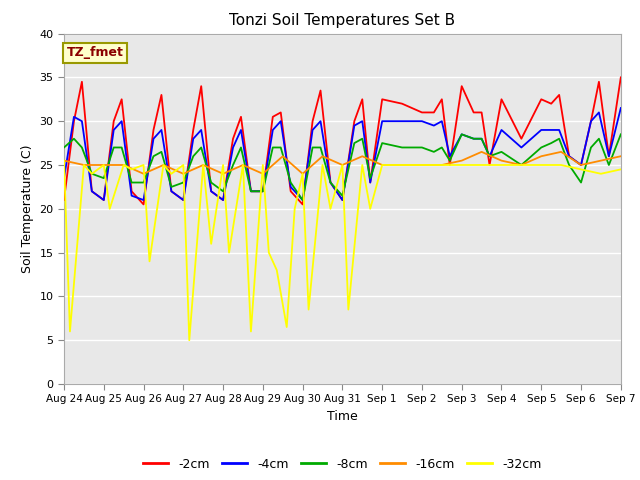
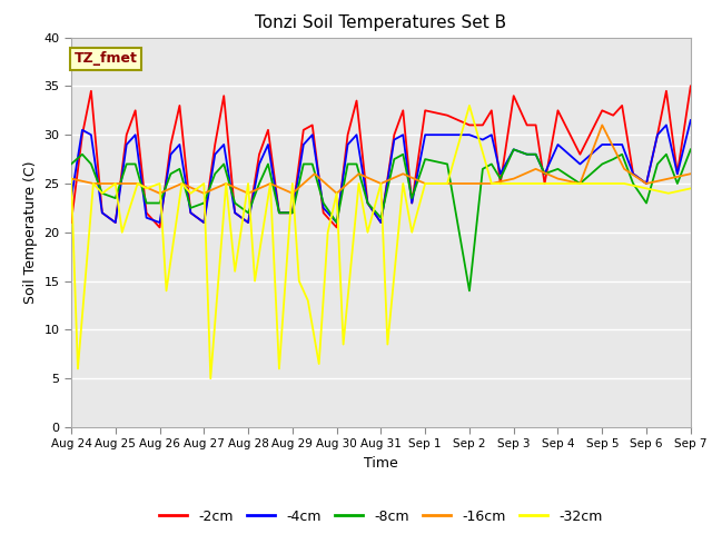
-8cm/Sep 2: 27.0 -> 14.0
-32cm/Sep 2: 25.0 -> 33.0
-16cm/Sep 5: 26.0 -> 31.0
